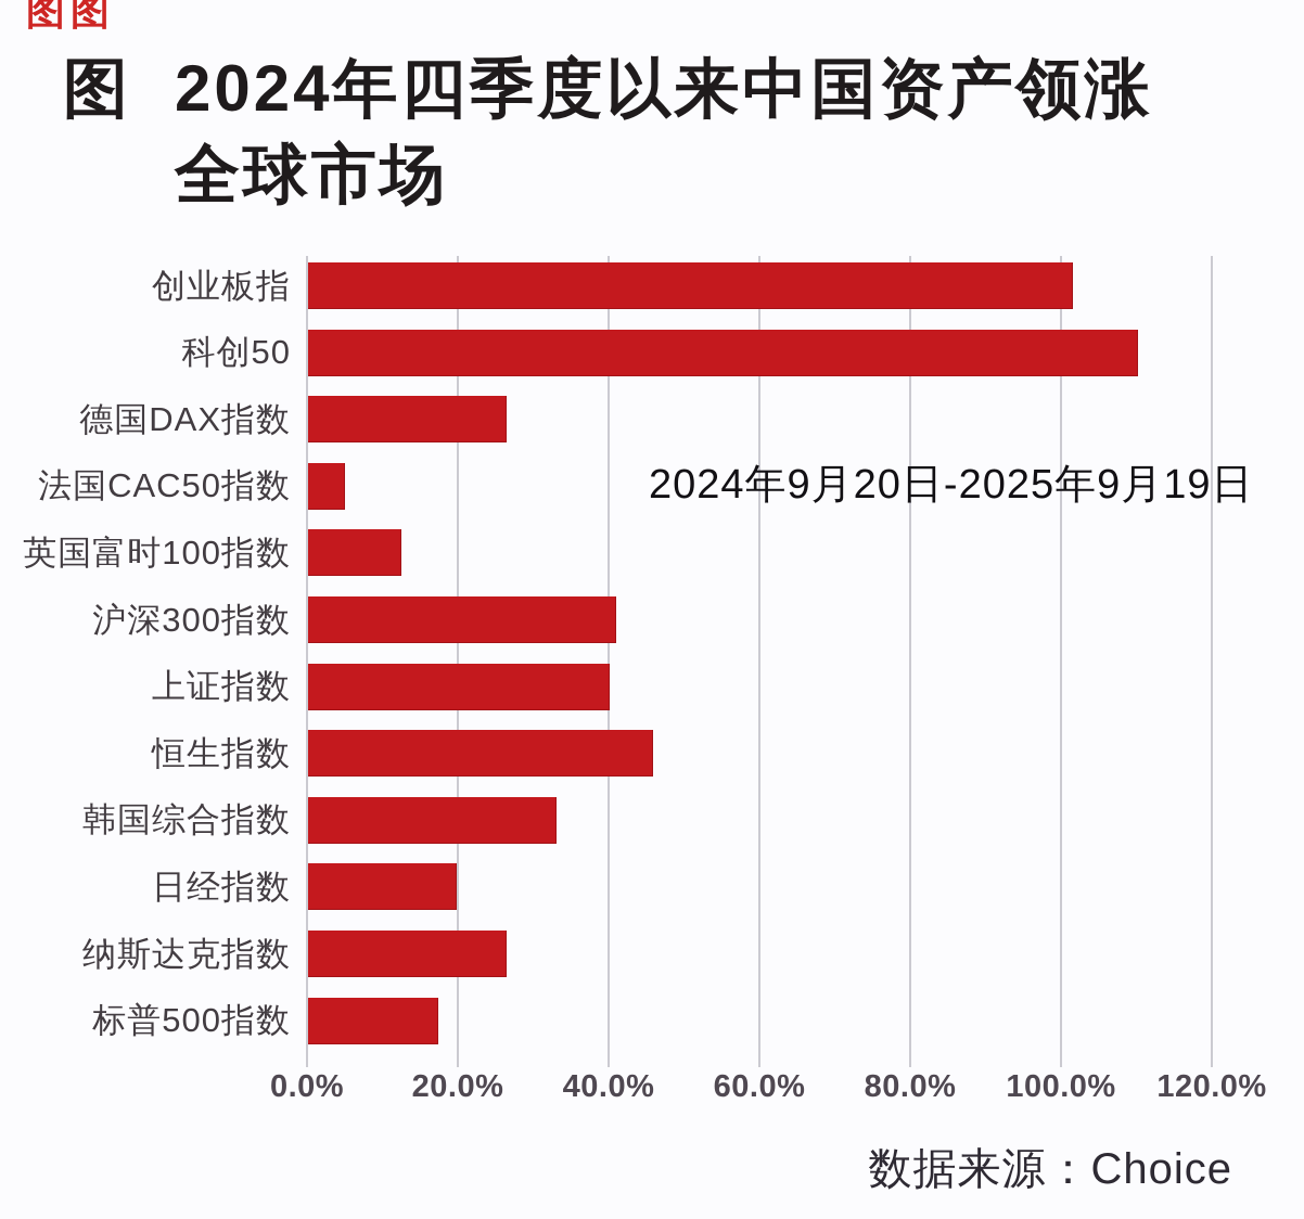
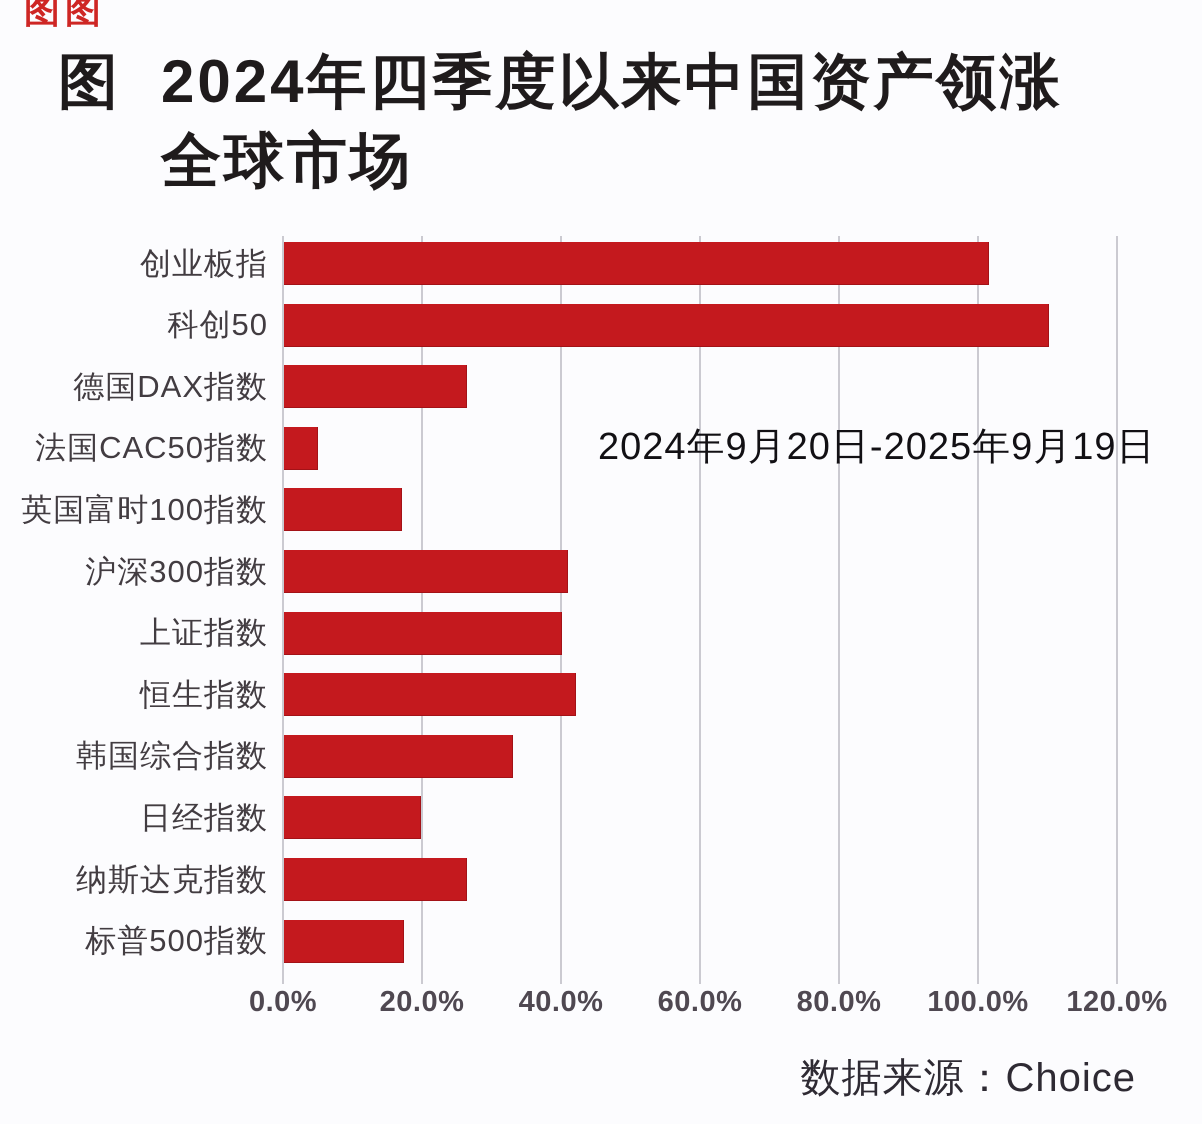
英国富时100指数: 12% -> 17%
恒生指数: 46% -> 42%
